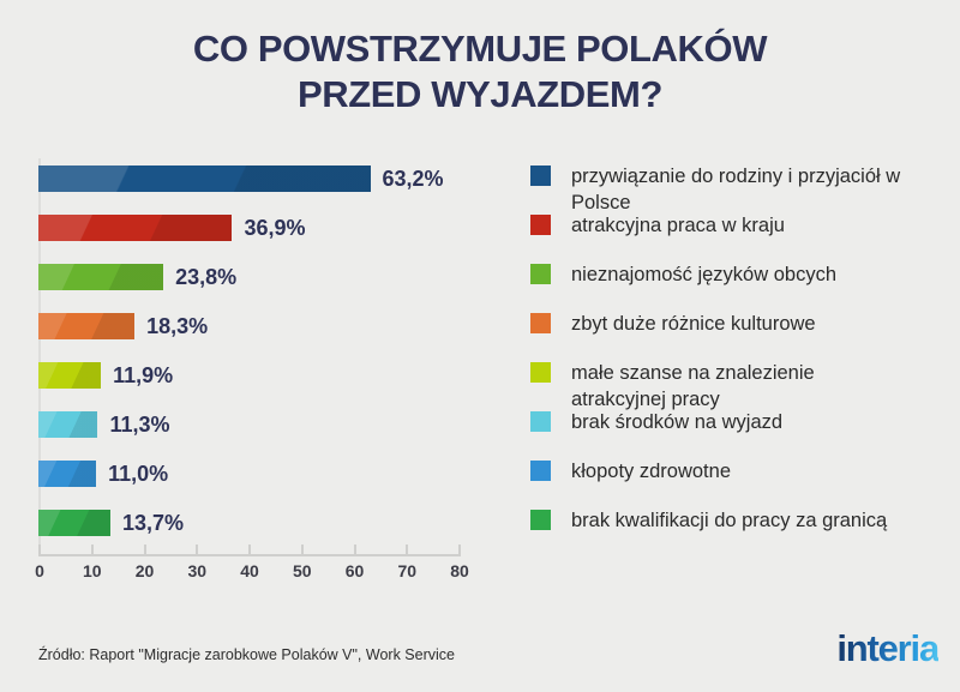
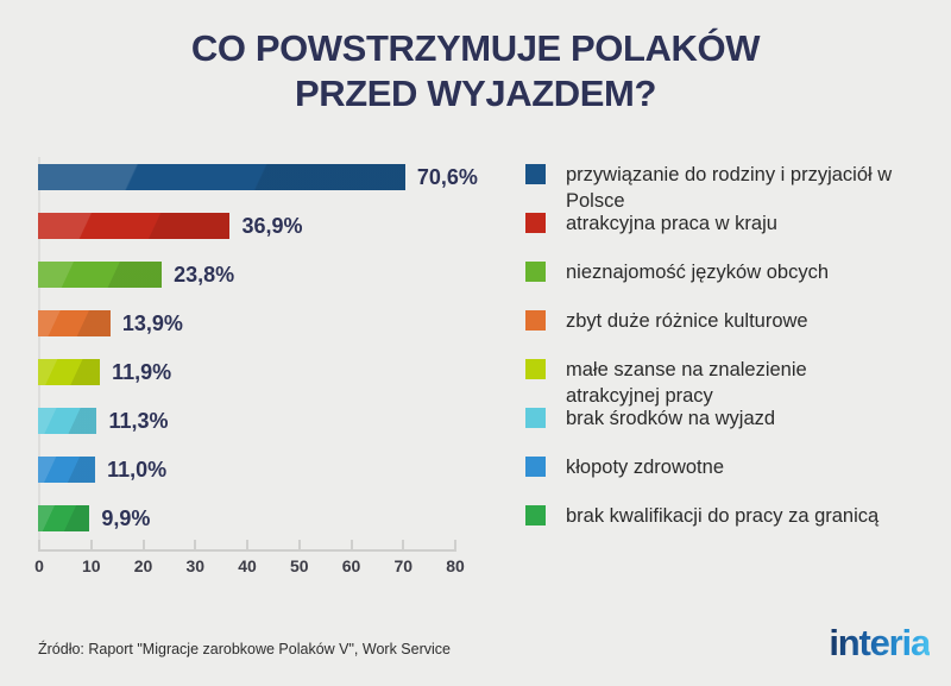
przywiązanie do rodziny i przyjaciół w Polsce: 63,2% -> 70,6%
zbyt duże różnice kulturowe: 18,3% -> 13,9%
brak kwalifikacji do pracy za granicą: 13,7% -> 9,9%
